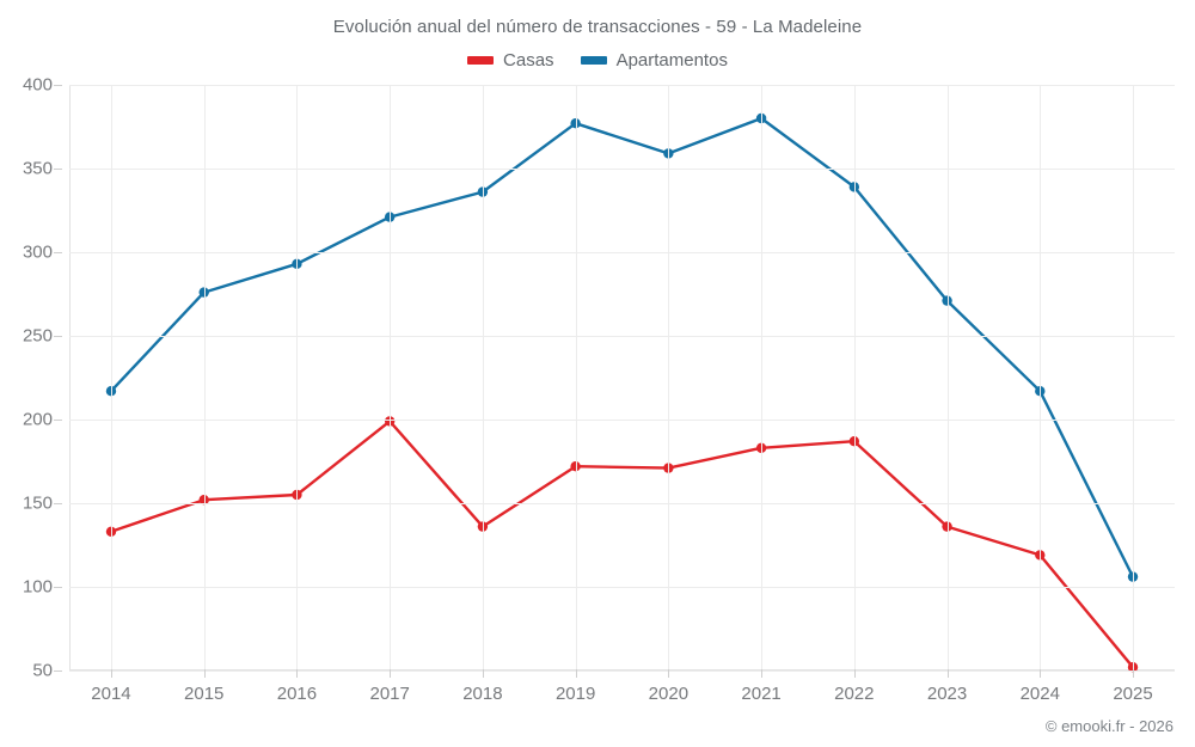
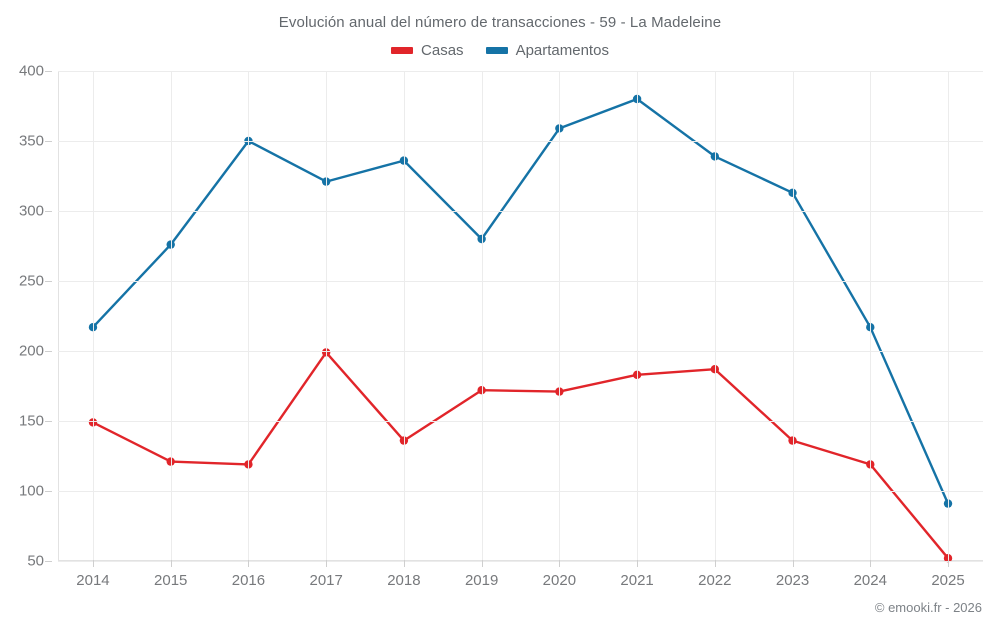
Casas/2014: 133 -> 149
Casas/2015: 152 -> 121
Casas/2016: 155 -> 119
Apartamentos/2016: 293 -> 350
Apartamentos/2019: 377 -> 280
Apartamentos/2023: 271 -> 313
Apartamentos/2025: 106 -> 91
